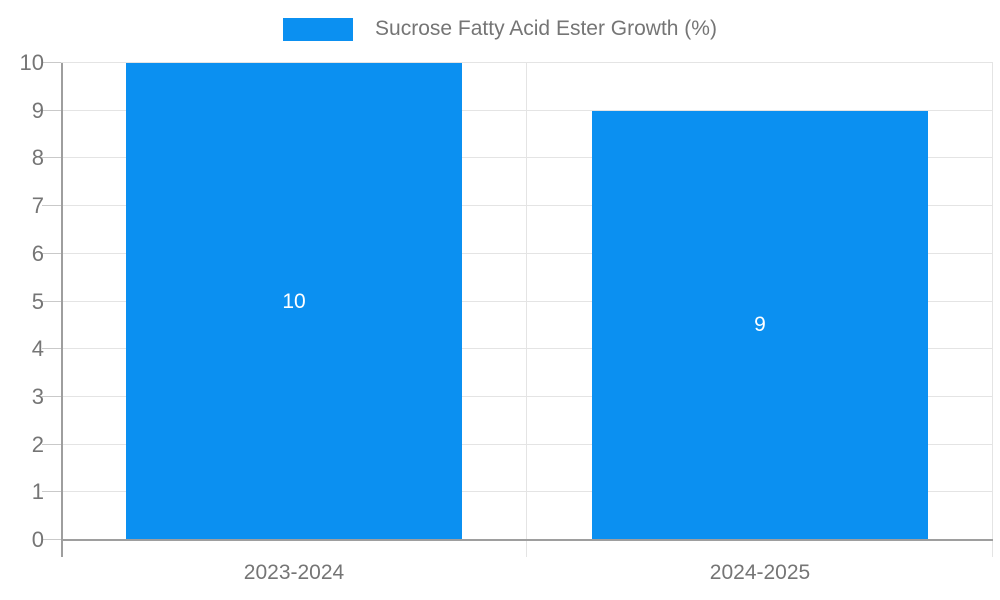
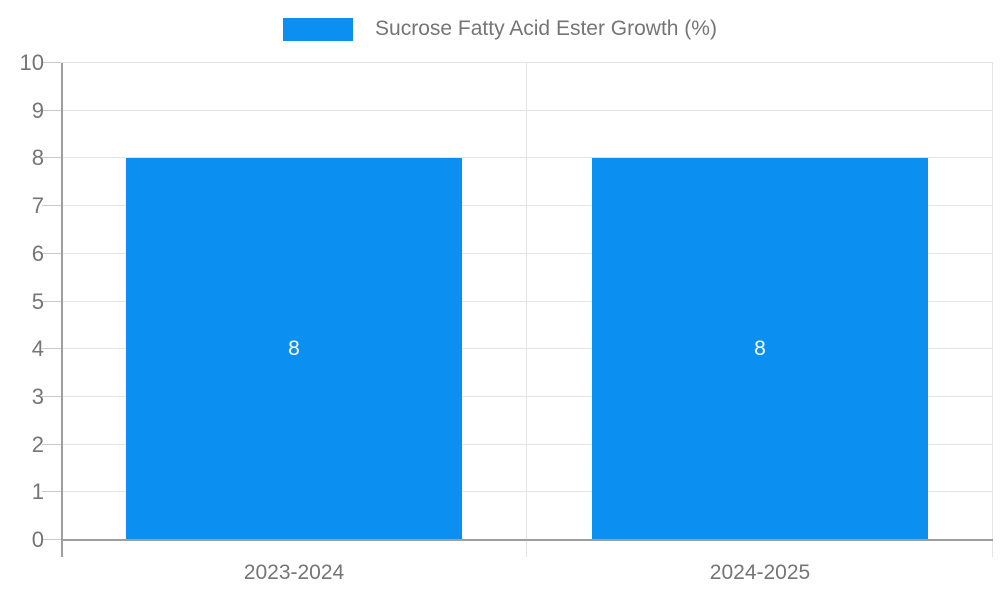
2023-2024: 10 -> 8
2024-2025: 9 -> 8
